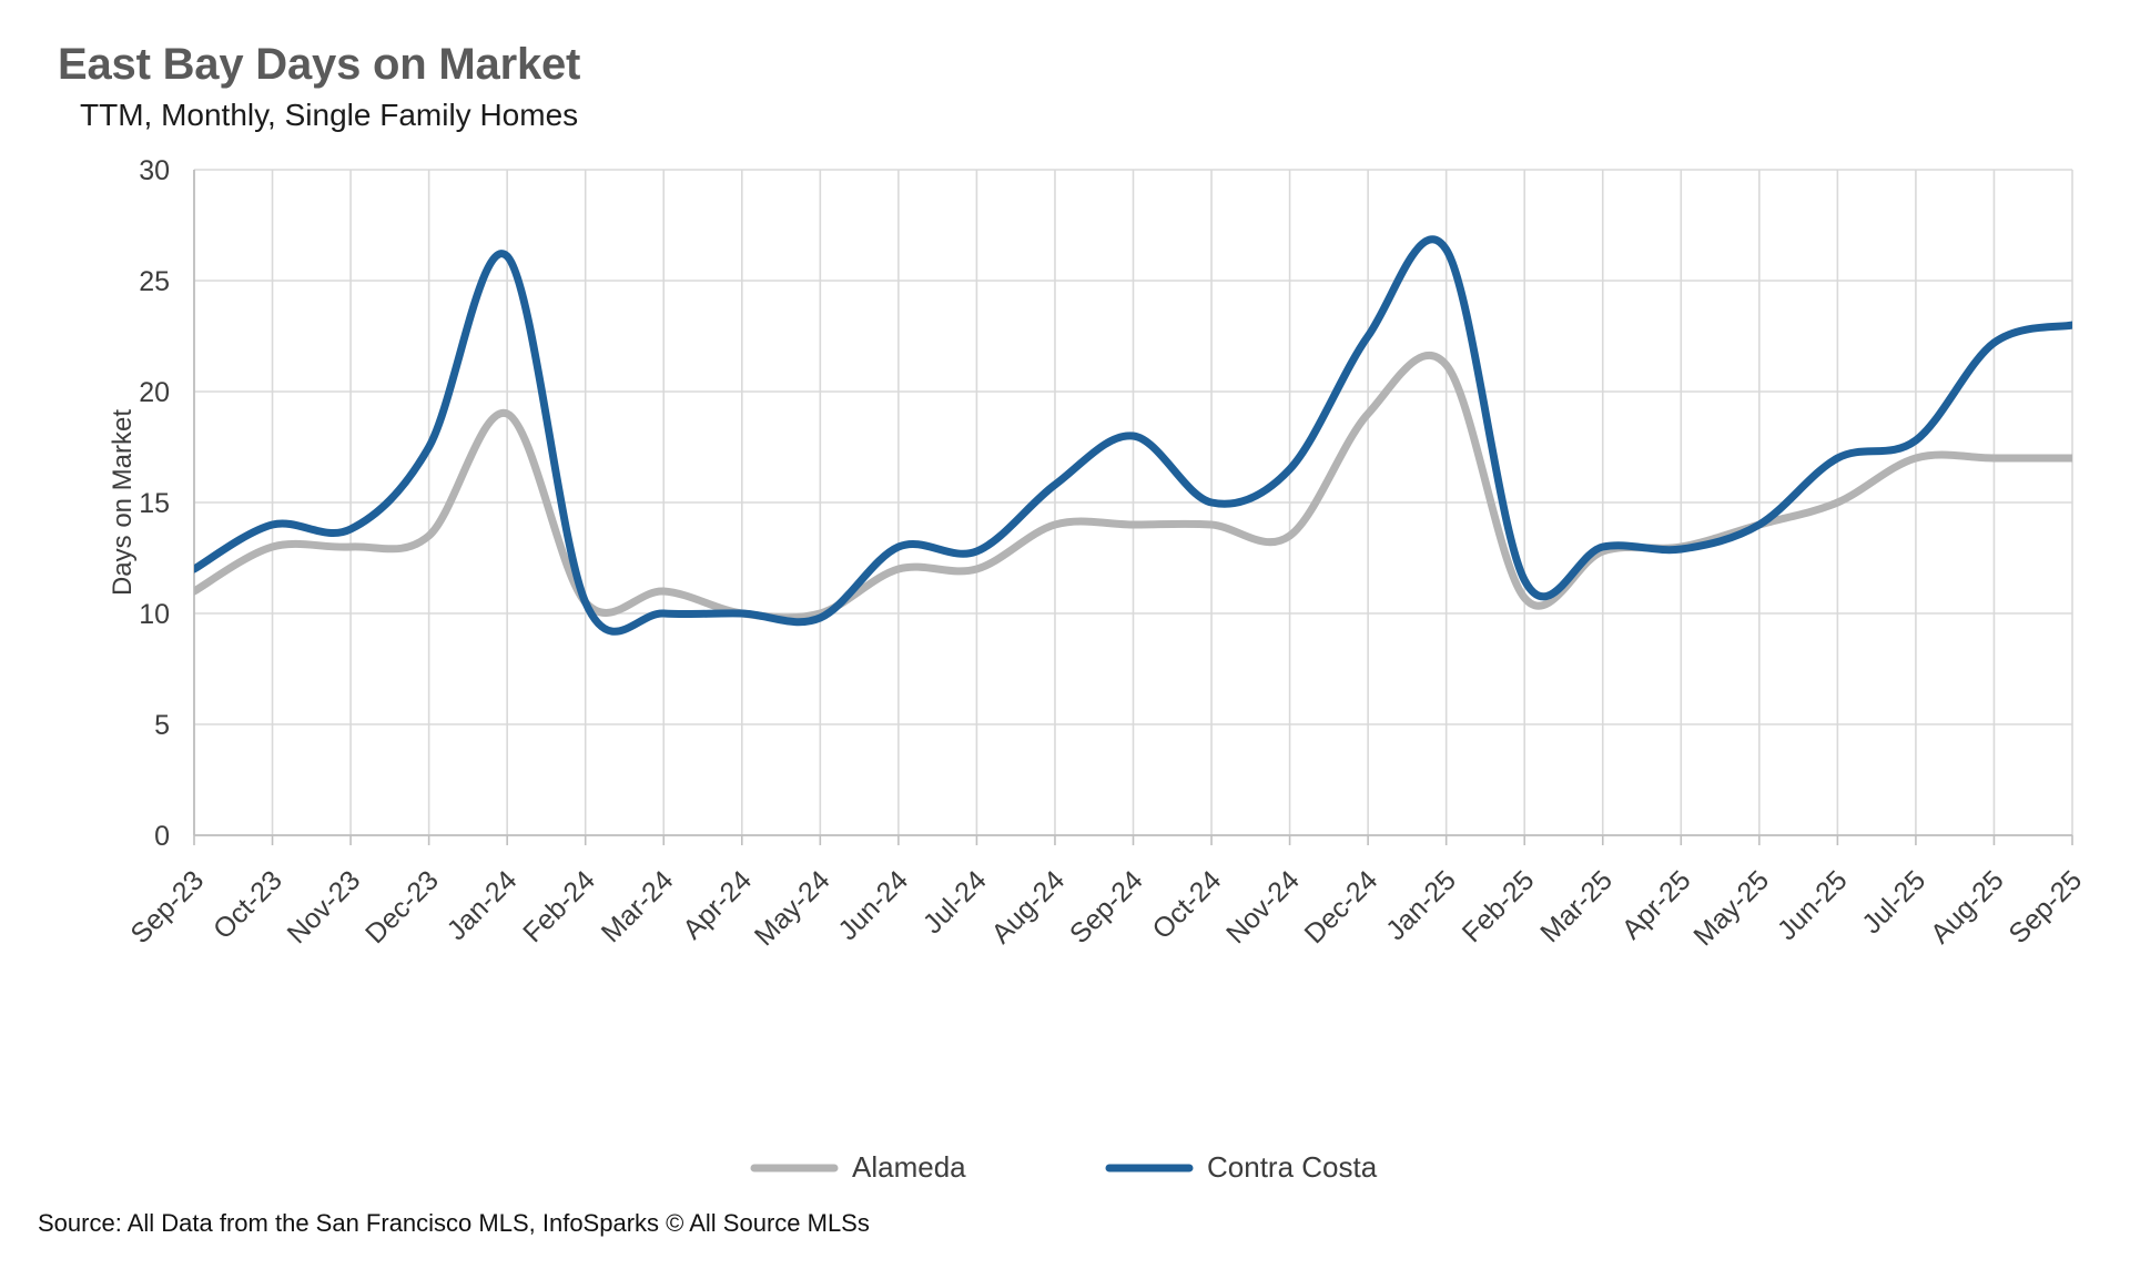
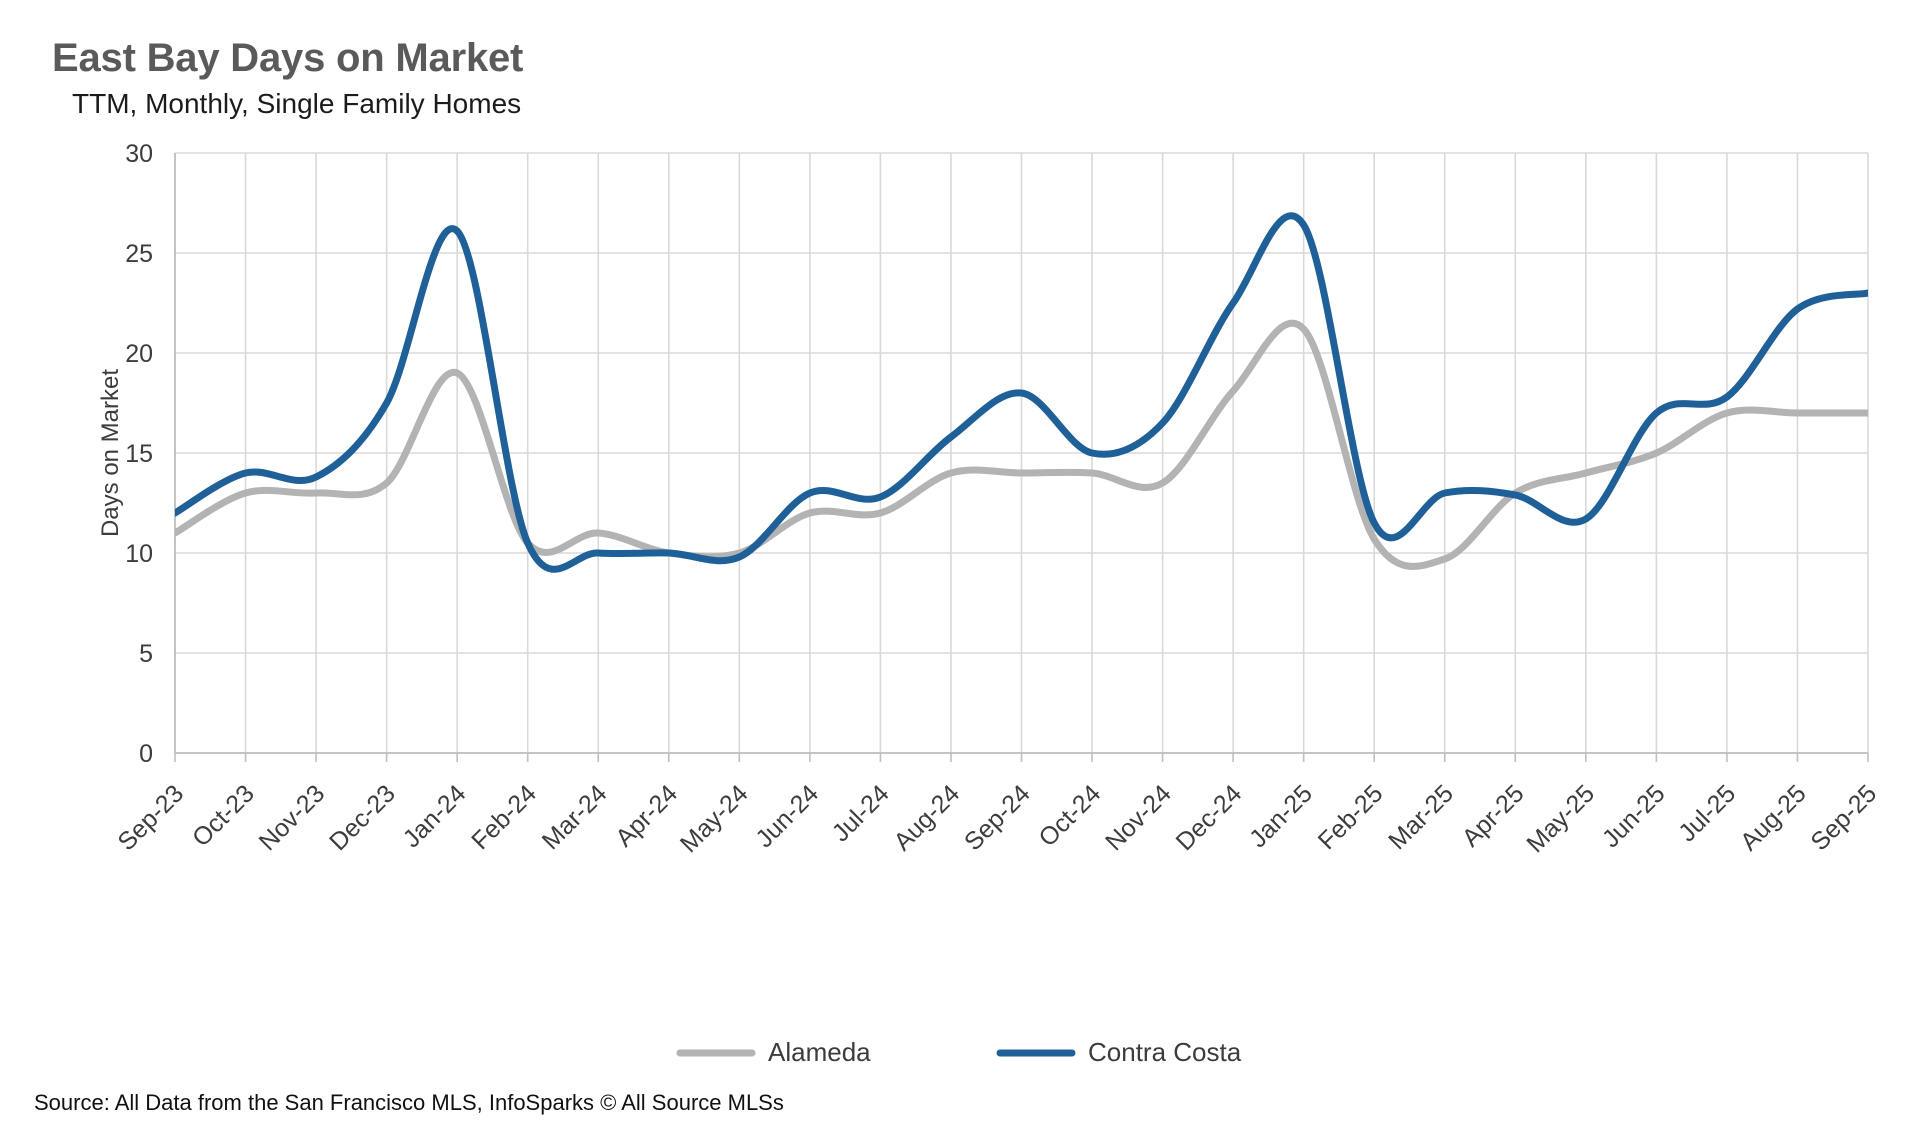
Alameda/Dec-24: 19.0 -> 18.1
Alameda/Mar-25: 12.8 -> 9.7
Contra Costa/May-25: 14.0 -> 11.7
